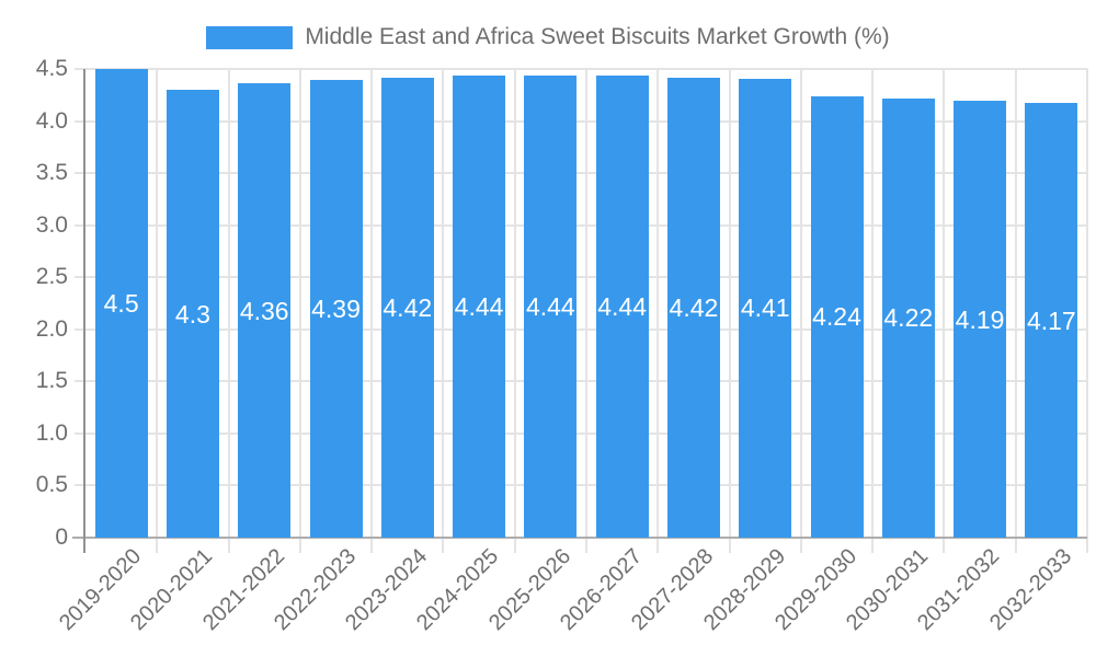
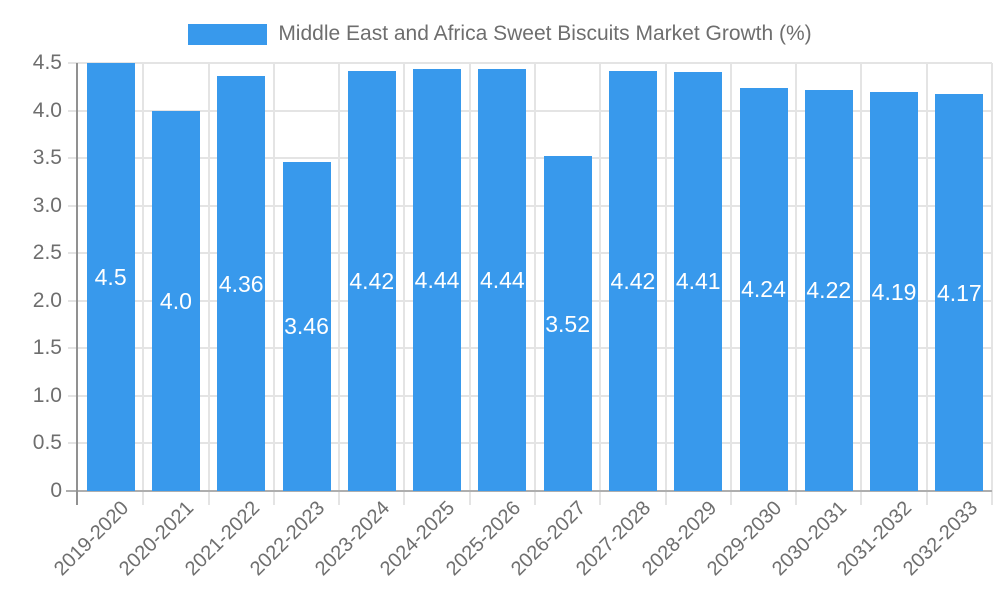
2020-2021: 4.3 -> 4.0
2022-2023: 4.39 -> 3.46
2026-2027: 4.44 -> 3.52
